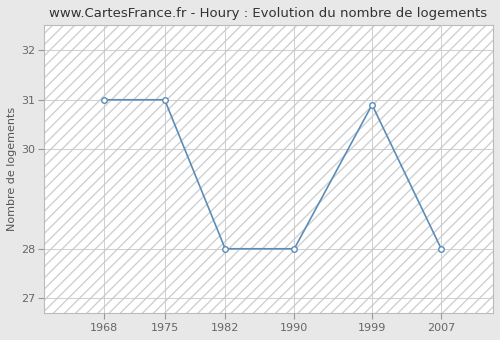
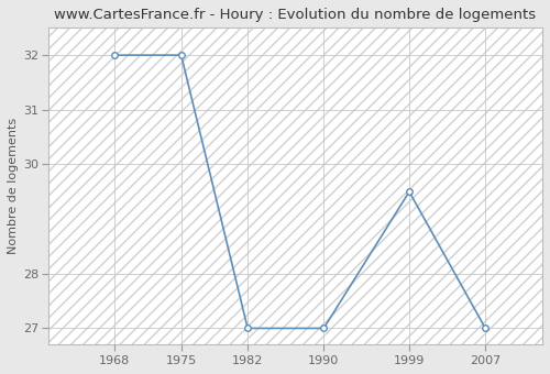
1968: 31.0 -> 32.0
1975: 31.0 -> 32.0
1982: 28.0 -> 27.0
1990: 28.0 -> 27.0
1999: 30.9 -> 29.5
2007: 28.0 -> 27.0
